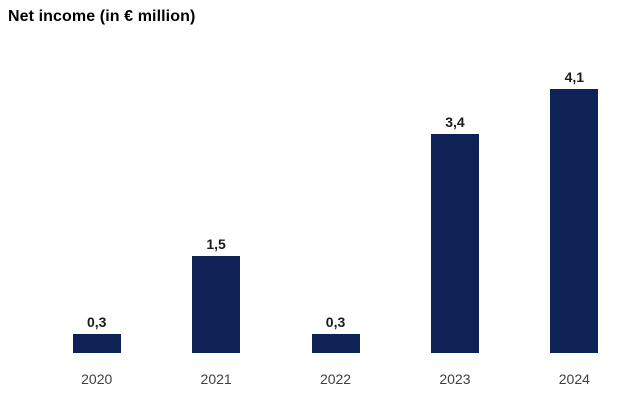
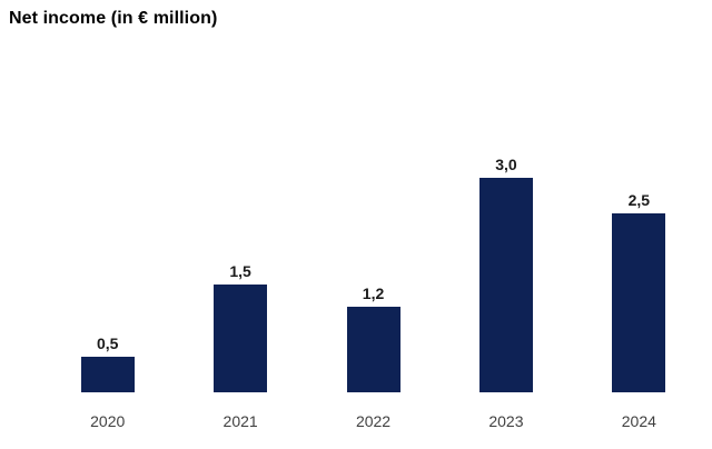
2020: 0,3 -> 0,5
2022: 0,3 -> 1,2
2023: 3,4 -> 3,0
2024: 4,1 -> 2,5
